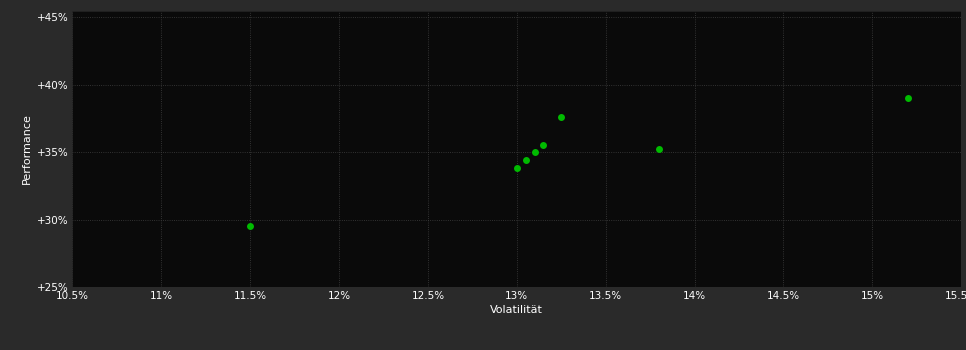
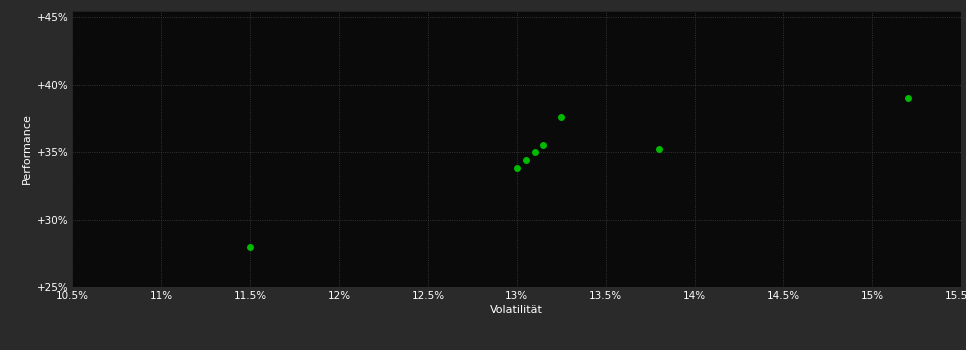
11.5%: 29.5% -> 28.0%
